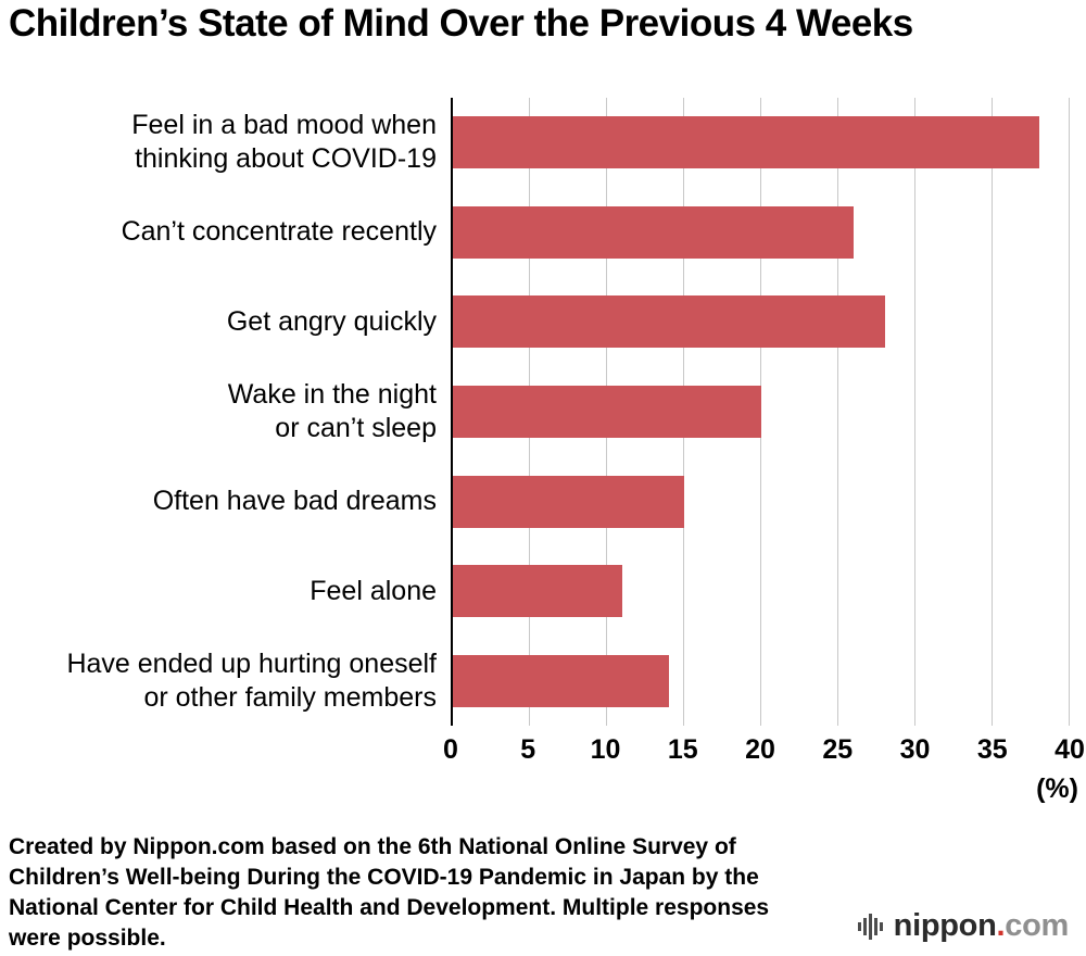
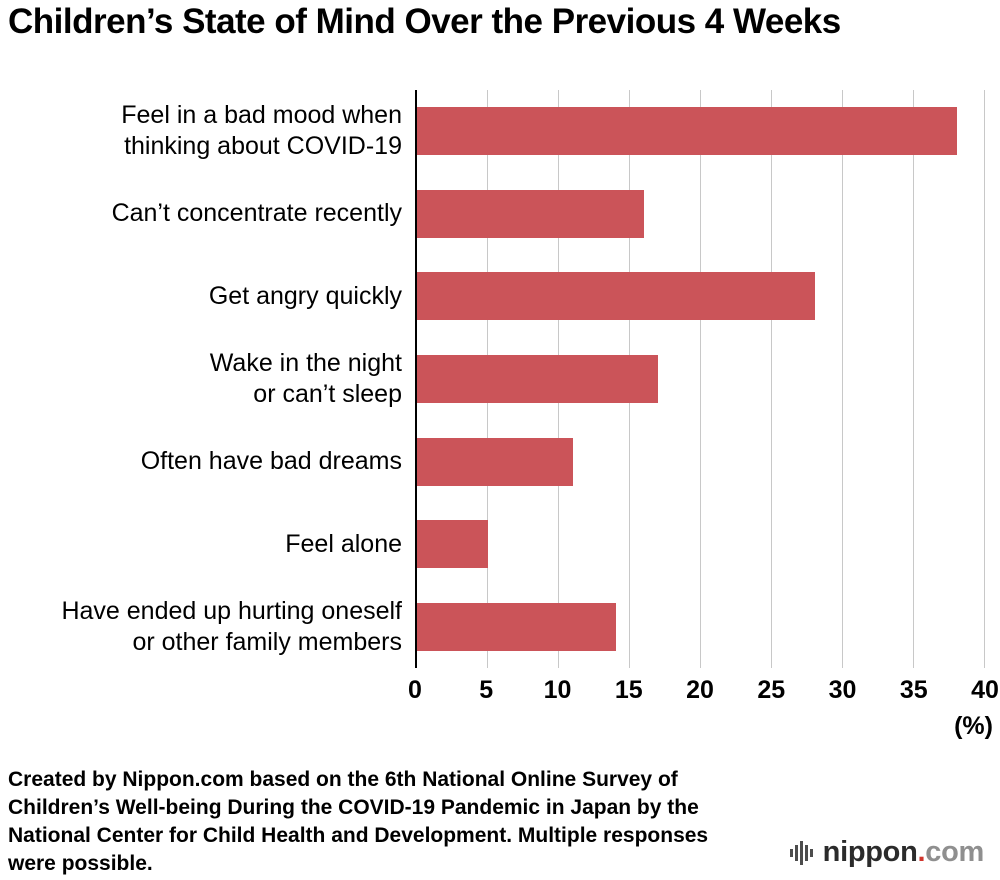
Can’t concentrate recently: 26 -> 16
Wake in the night or can’t sleep: 20 -> 17
Often have bad dreams: 15 -> 11
Feel alone: 11 -> 5
